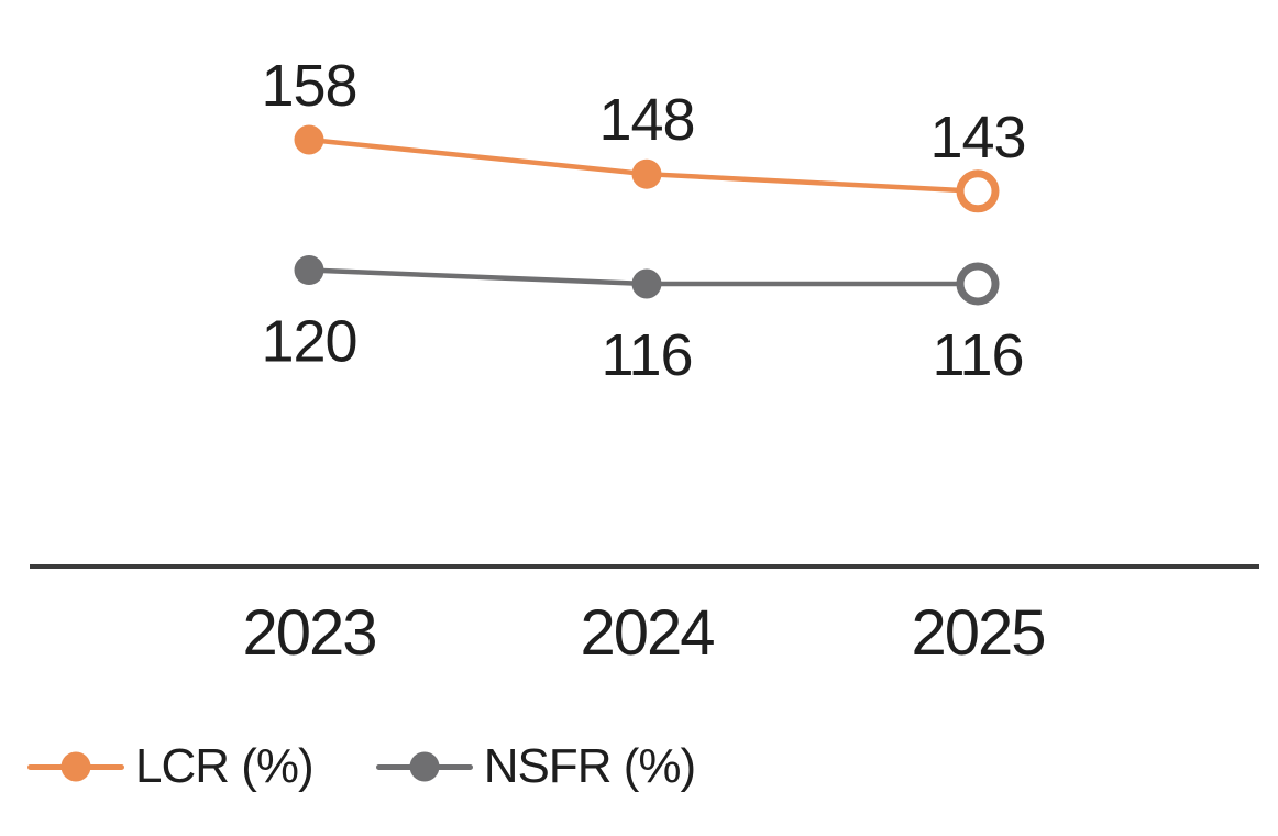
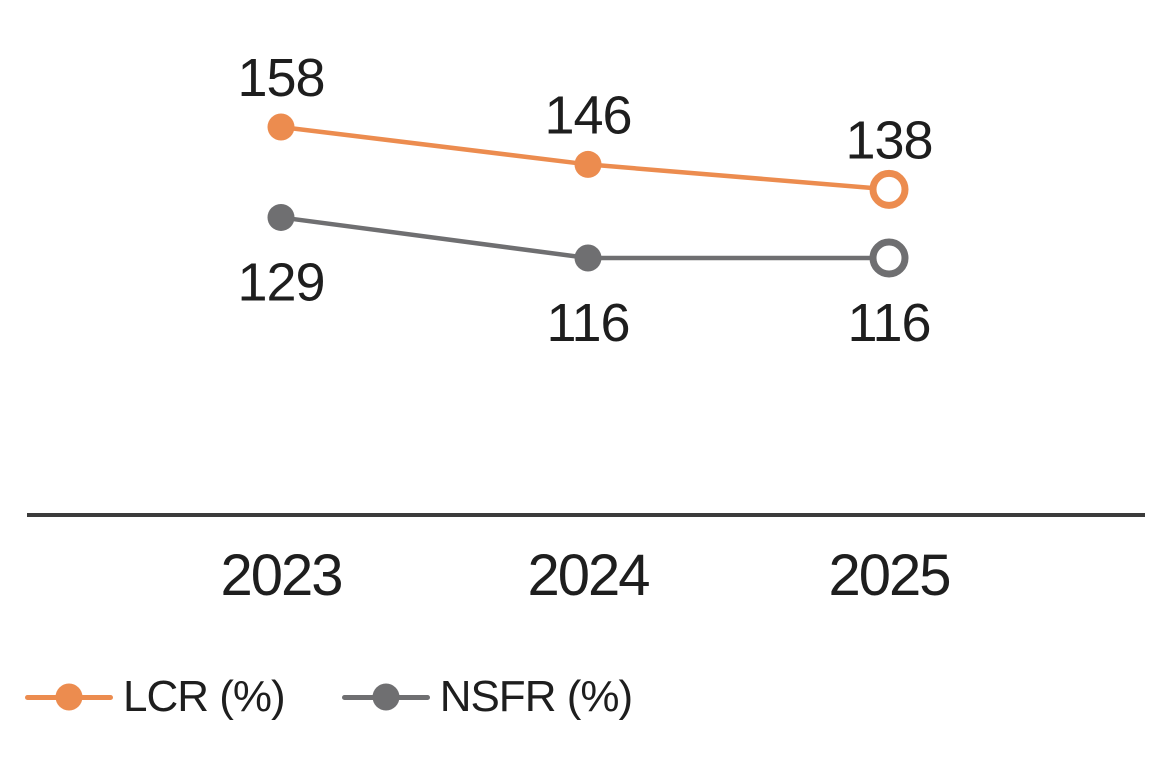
NSFR (%)/2023: 120 -> 129
LCR (%)/2024: 148 -> 146
LCR (%)/2025: 143 -> 138
